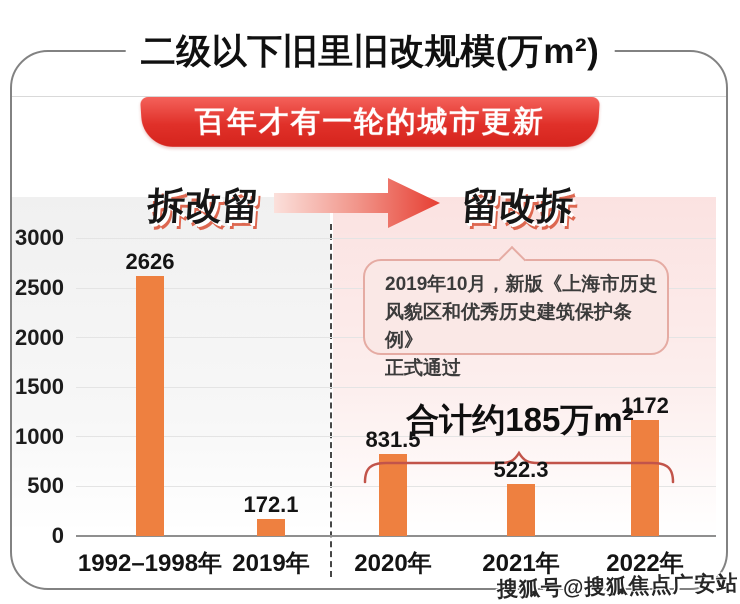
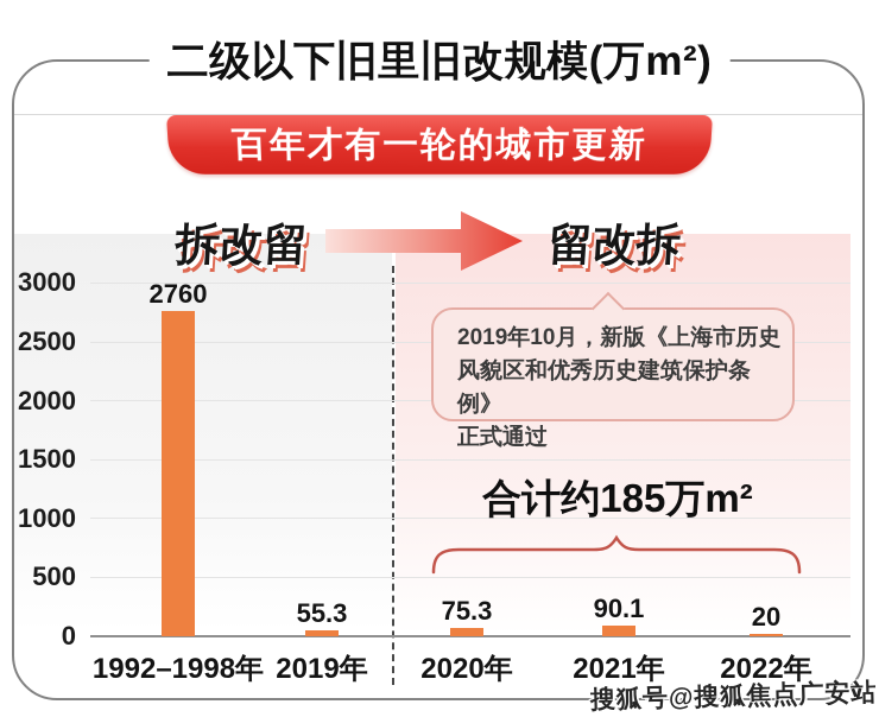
1992–1998年: 2626 -> 2760
2019年: 172.1 -> 55.3
2020年: 831.5 -> 75.3
2021年: 522.3 -> 90.1
2022年: 1172 -> 20
